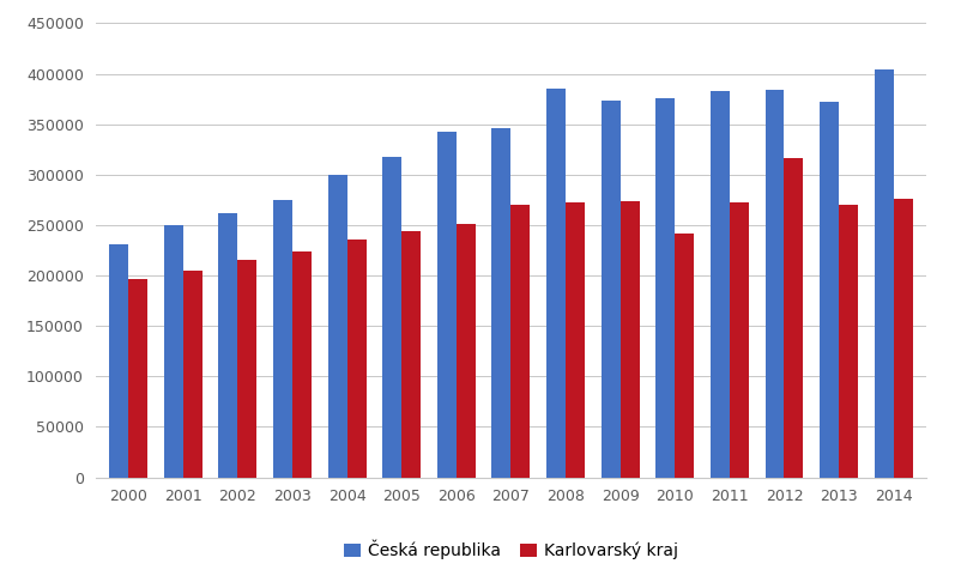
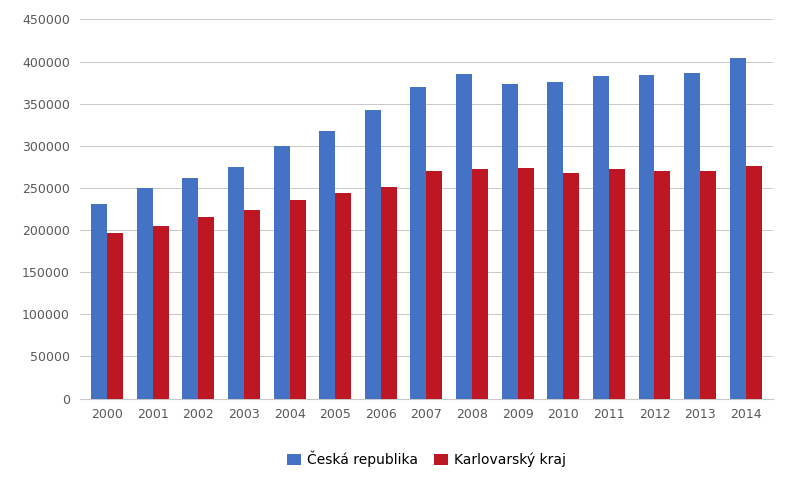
Česká republika/2007: 346000 -> 370000
Karlovarský kraj/2010: 242000 -> 268000
Karlovarský kraj/2012: 316000 -> 270000
Česká republika/2013: 372000 -> 386000
